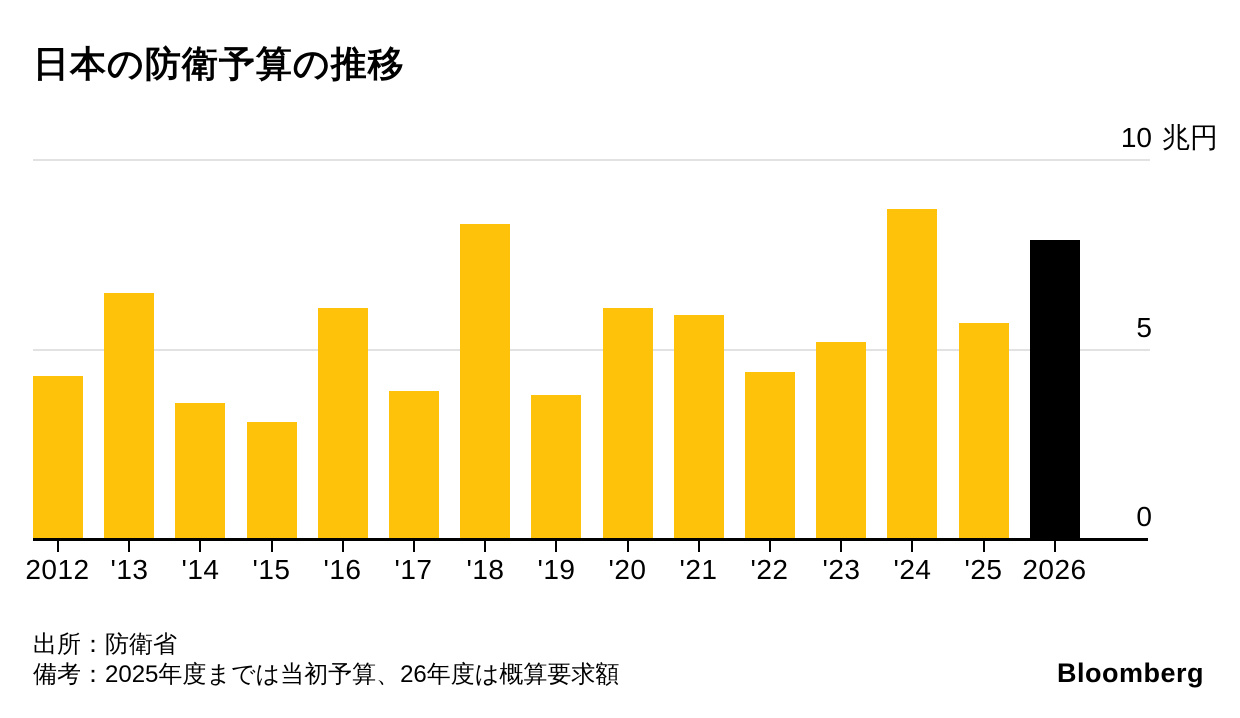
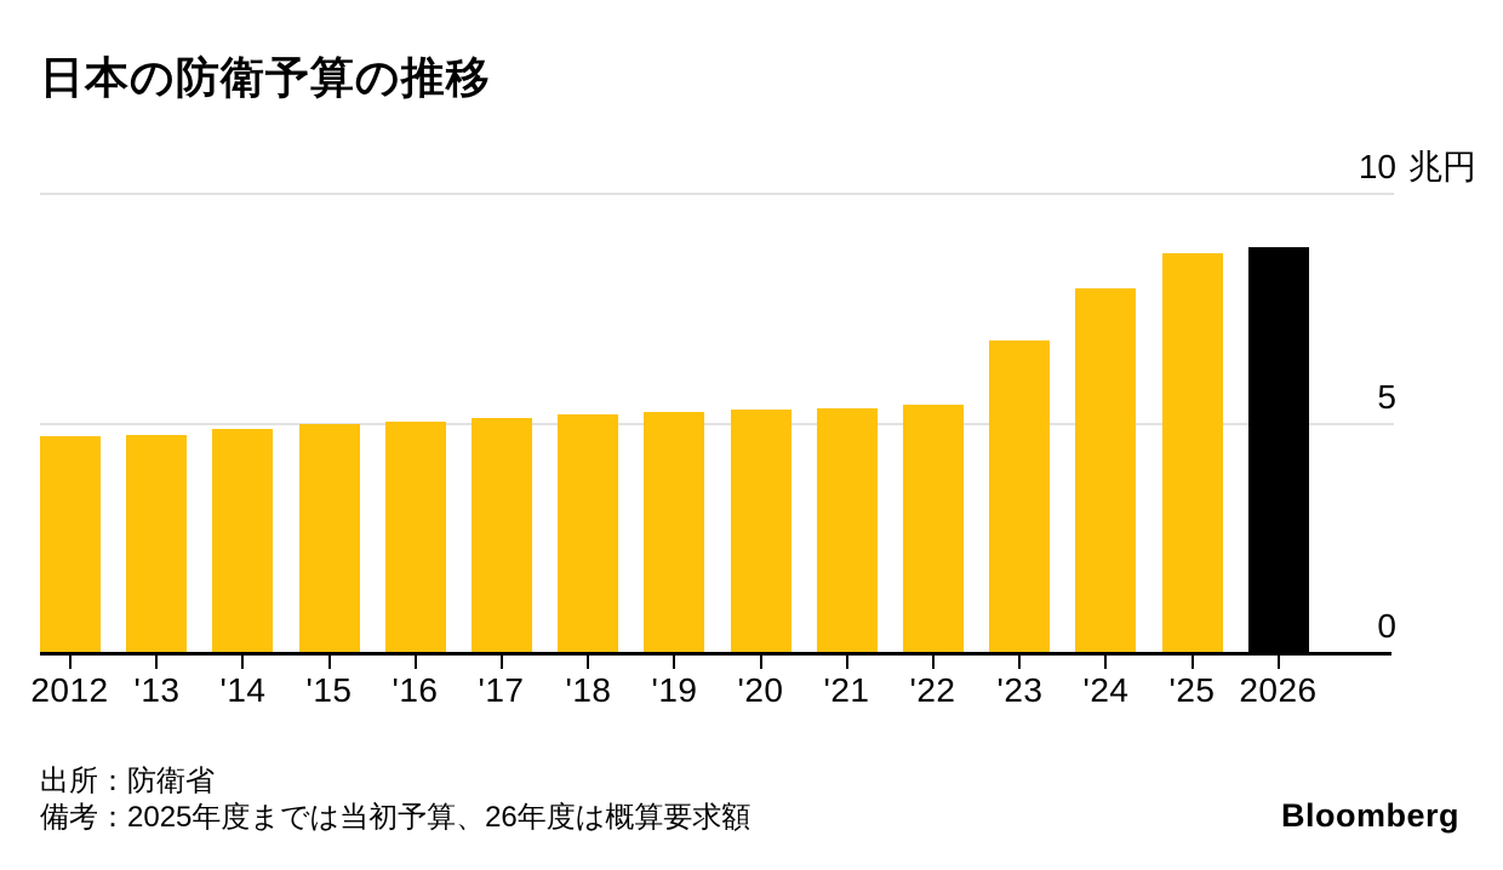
2012: 4.3 -> 4.7
'13: 6.5 -> 4.8
'14: 3.6 -> 4.9
'15: 3.1 -> 5.0
'16: 6.1 -> 5.0
'17: 3.9 -> 5.1
'18: 8.3 -> 5.2
'19: 3.8 -> 5.3
'20: 6.1 -> 5.3
'21: 5.9 -> 5.3
'22: 4.4 -> 5.4
'23: 5.2 -> 6.8
'24: 8.7 -> 8.0
'25: 5.7 -> 8.7
2026: 7.9 -> 8.8
